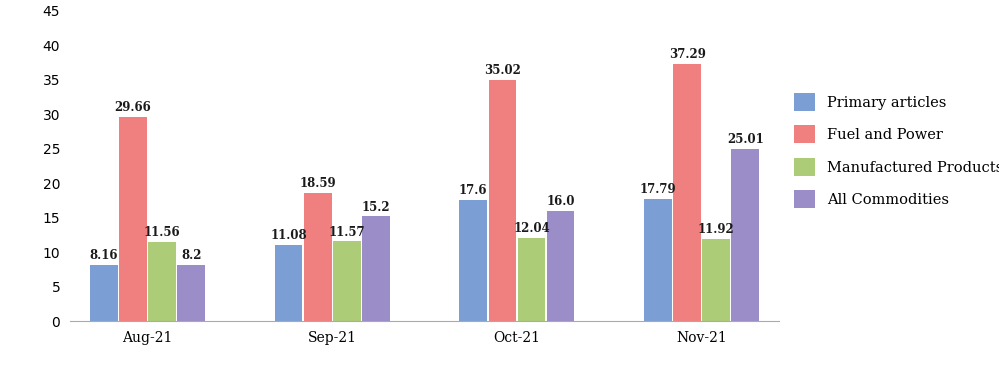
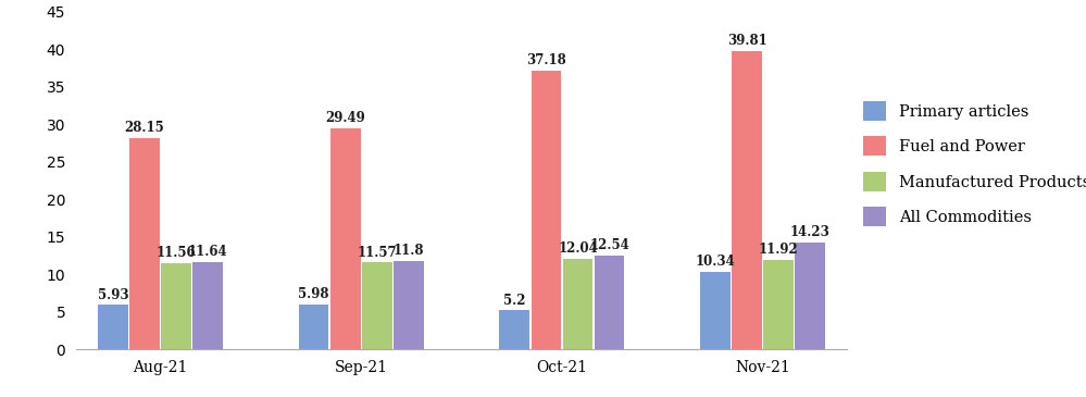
Primary articles/Aug-21: 8.16 -> 5.93
Fuel and Power/Aug-21: 29.66 -> 28.15
All Commodities/Aug-21: 8.2 -> 11.6
Primary articles/Sep-21: 11.08 -> 5.98
Fuel and Power/Sep-21: 18.59 -> 29.49
All Commodities/Sep-21: 15.2 -> 11.8
Primary articles/Oct-21: 17.6 -> 5.2
Fuel and Power/Oct-21: 35.02 -> 37.18
All Commodities/Oct-21: 16.0 -> 12.5
Primary articles/Nov-21: 17.79 -> 10.34
Fuel and Power/Nov-21: 37.29 -> 39.81
All Commodities/Nov-21: 25.01 -> 14.23
